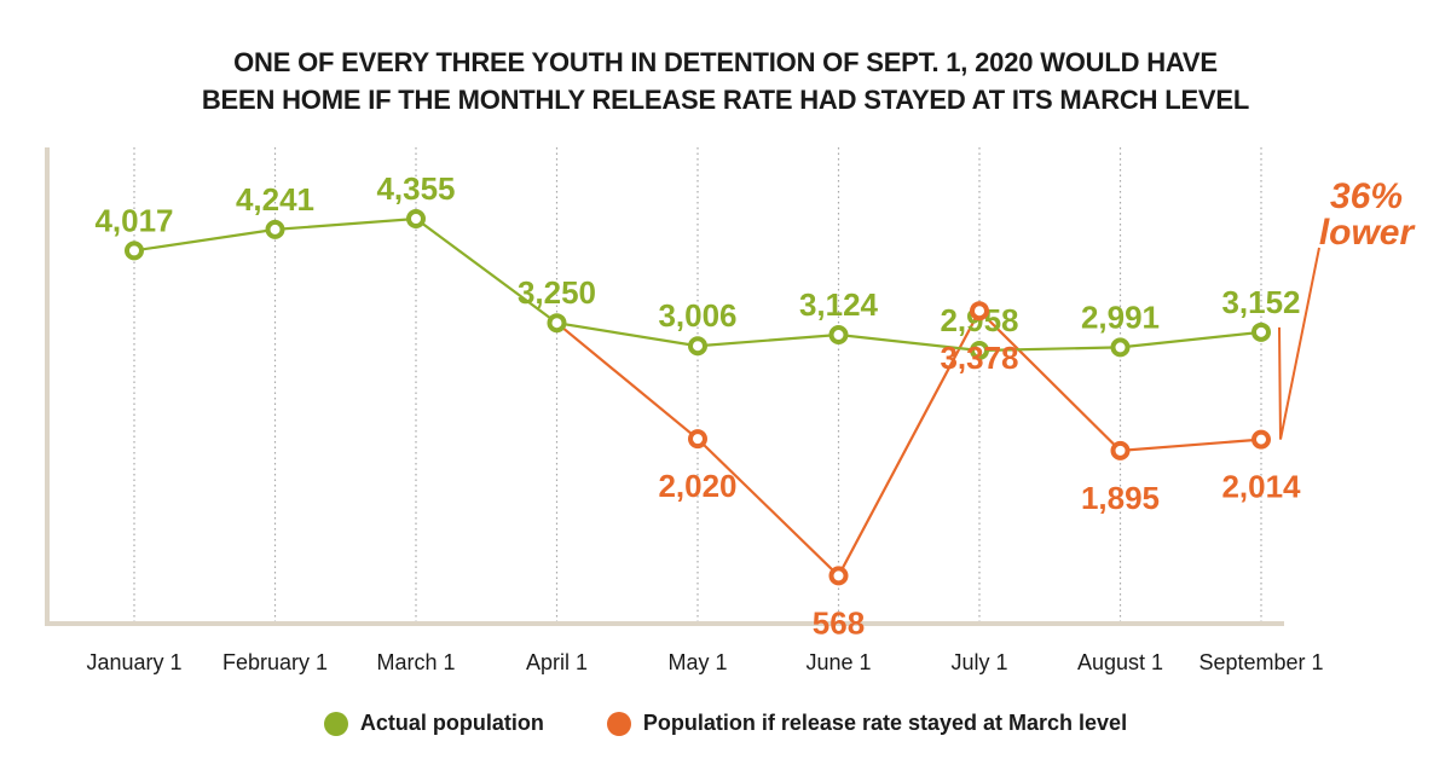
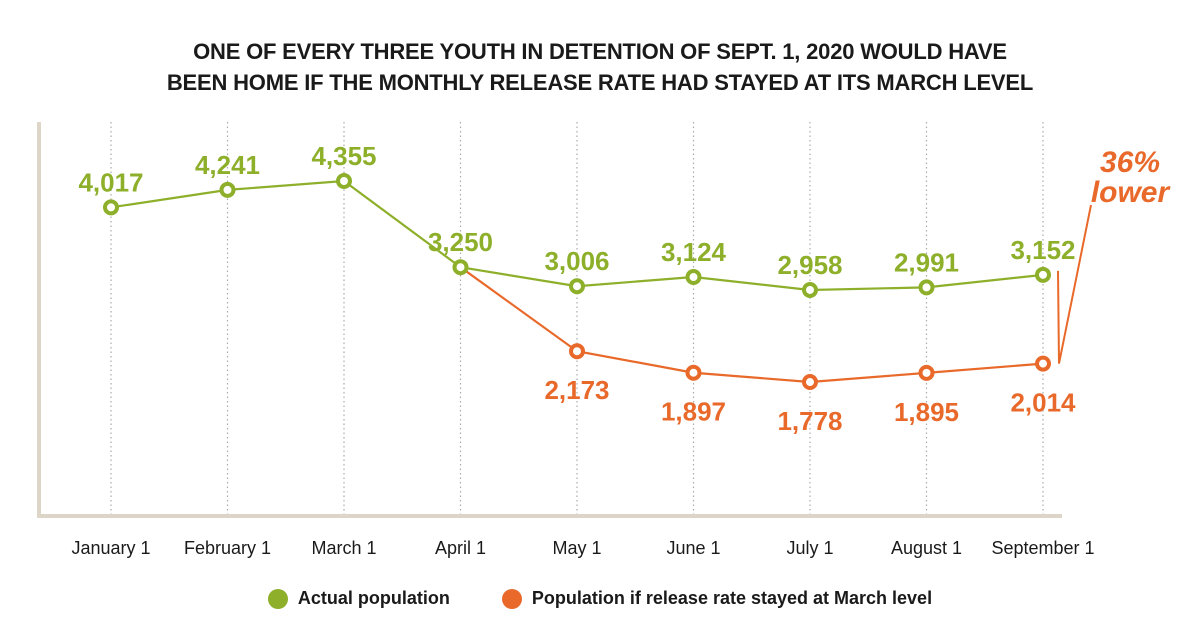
Population if release rate stayed at March level/May 1: 2,020 -> 2,173
Population if release rate stayed at March level/June 1: 568 -> 1,897
Population if release rate stayed at March level/July 1: 3,378 -> 1,778
